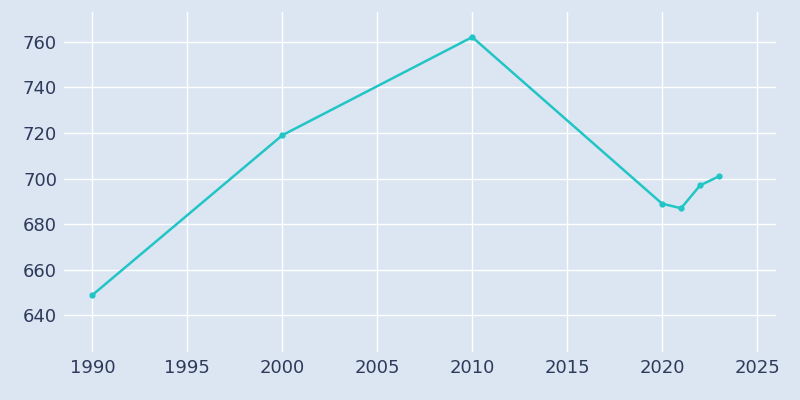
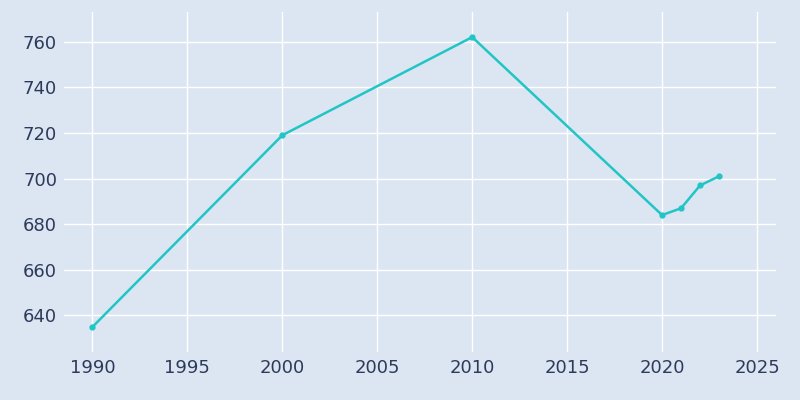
1990: 649 -> 635
2020: 689 -> 684
